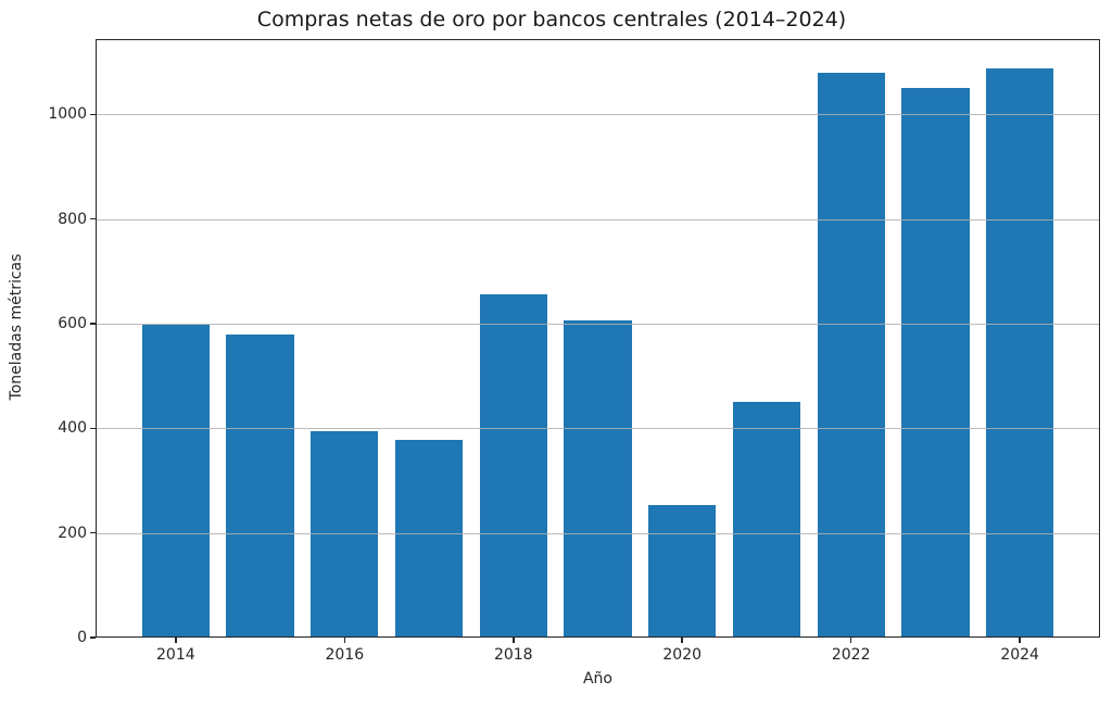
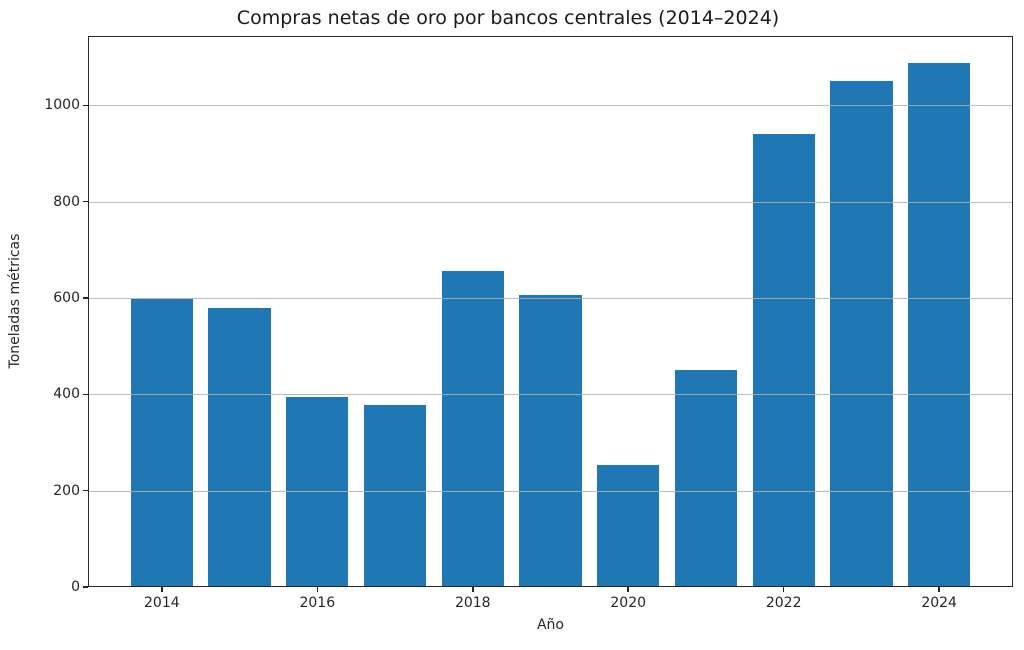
2022: 1080 -> 940
